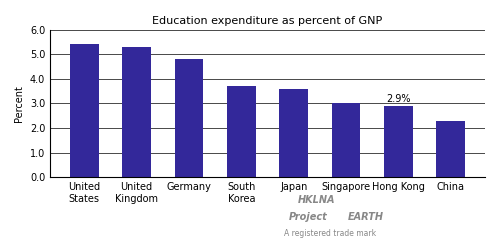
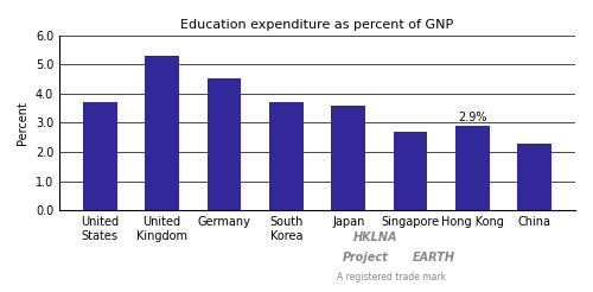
United States: 5.4 -> 3.7
Germany: 4.8 -> 4.5
Singapore: 3.0 -> 2.7
